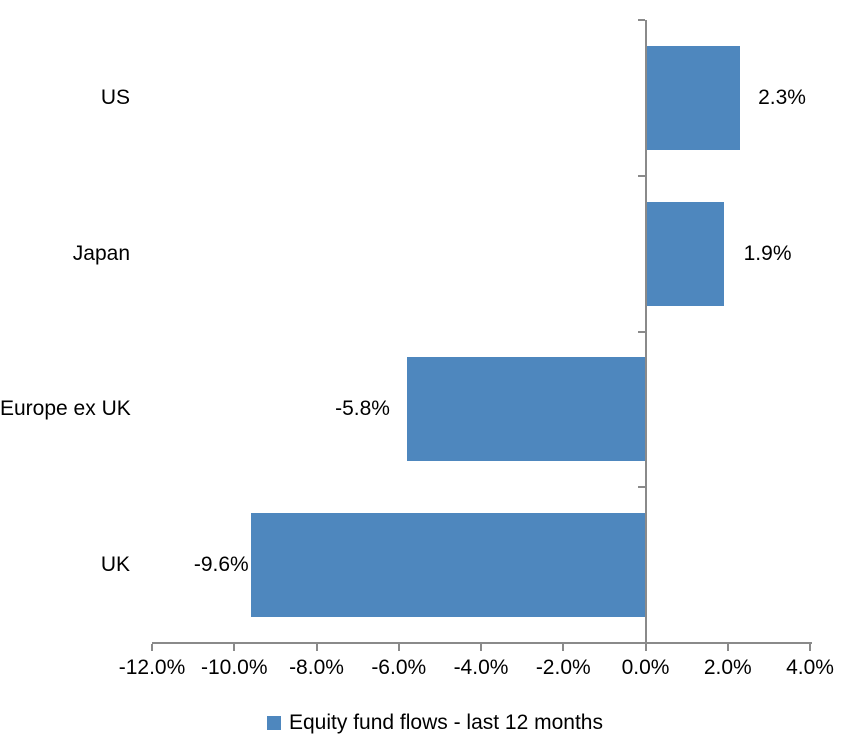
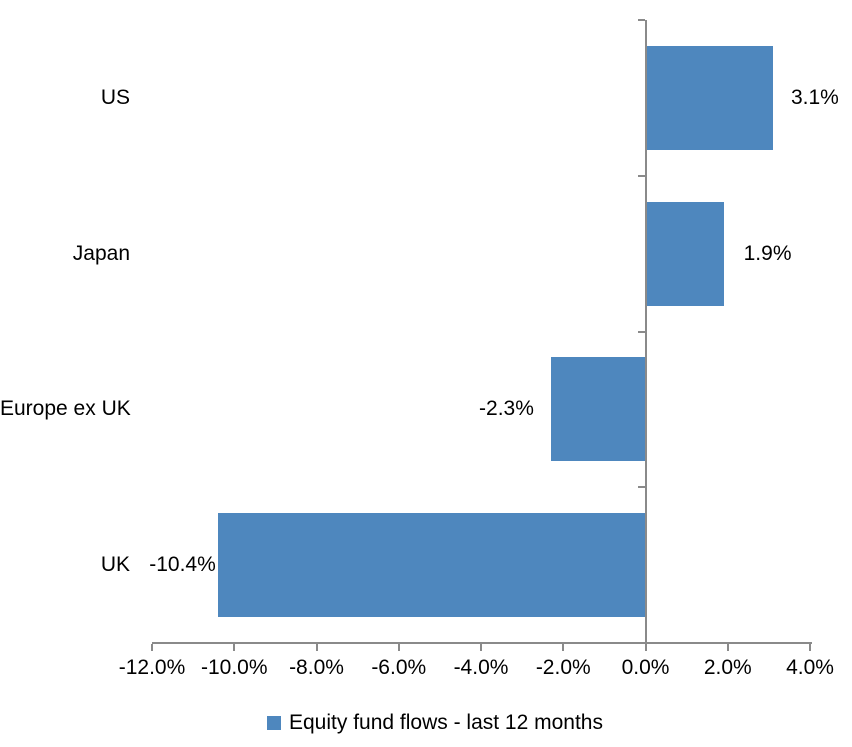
US: 2.3% -> 3.1%
Europe ex UK: -5.8% -> -2.3%
UK: -9.6% -> -10.4%
